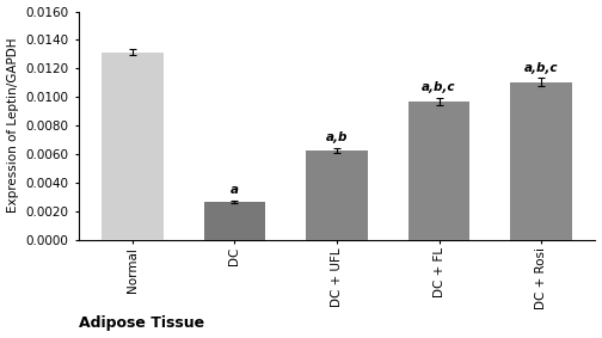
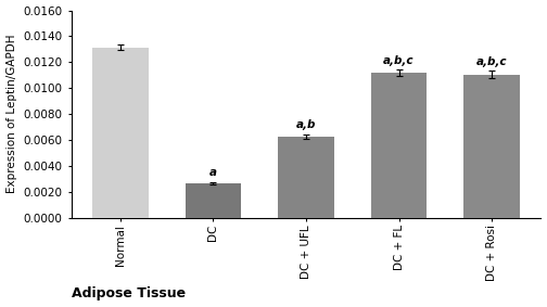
DC + FL: 0.0097 -> 0.0112
